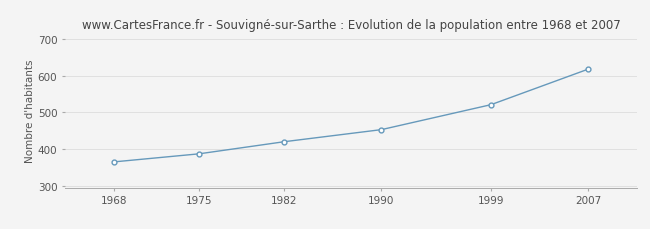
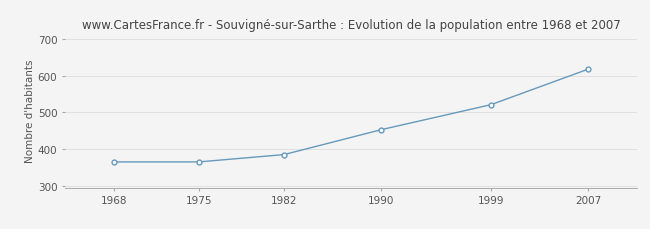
1975: 387 -> 365
1982: 420 -> 385
